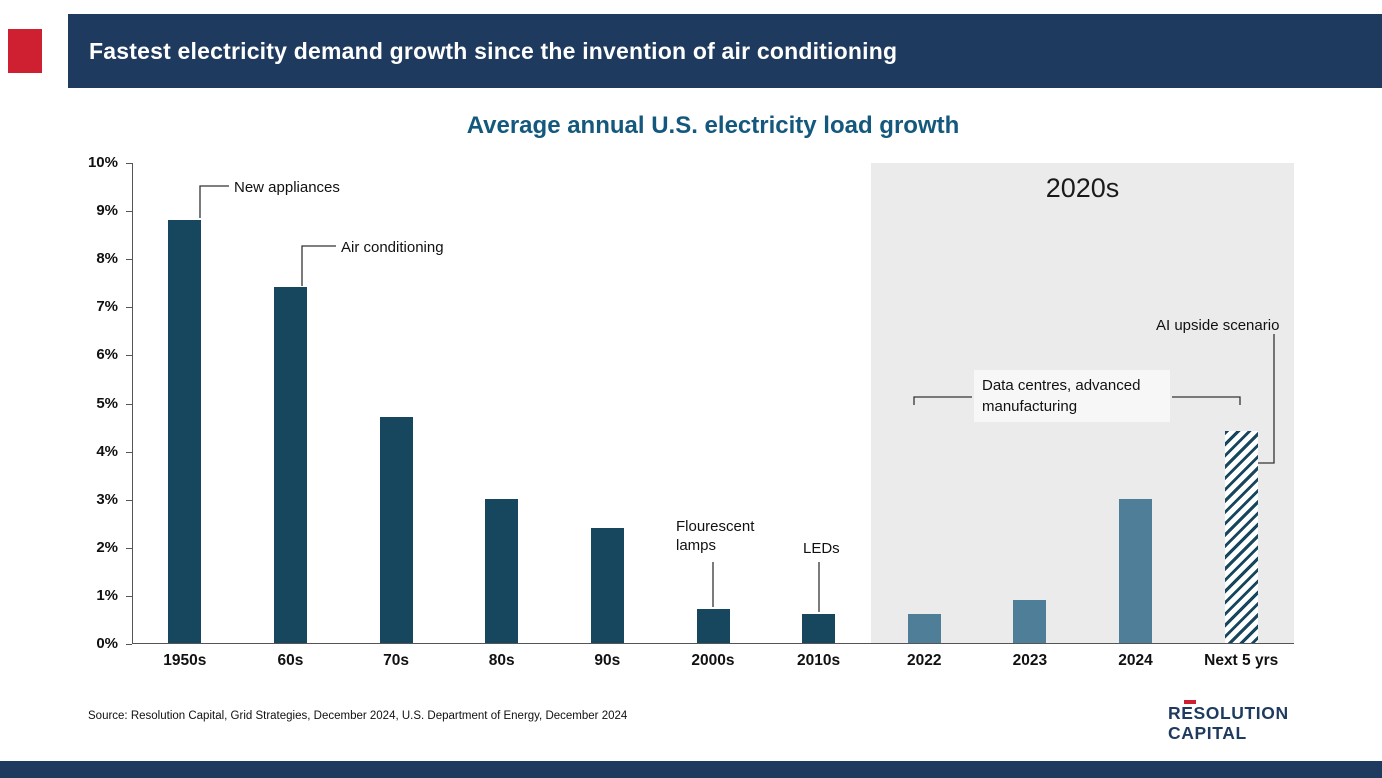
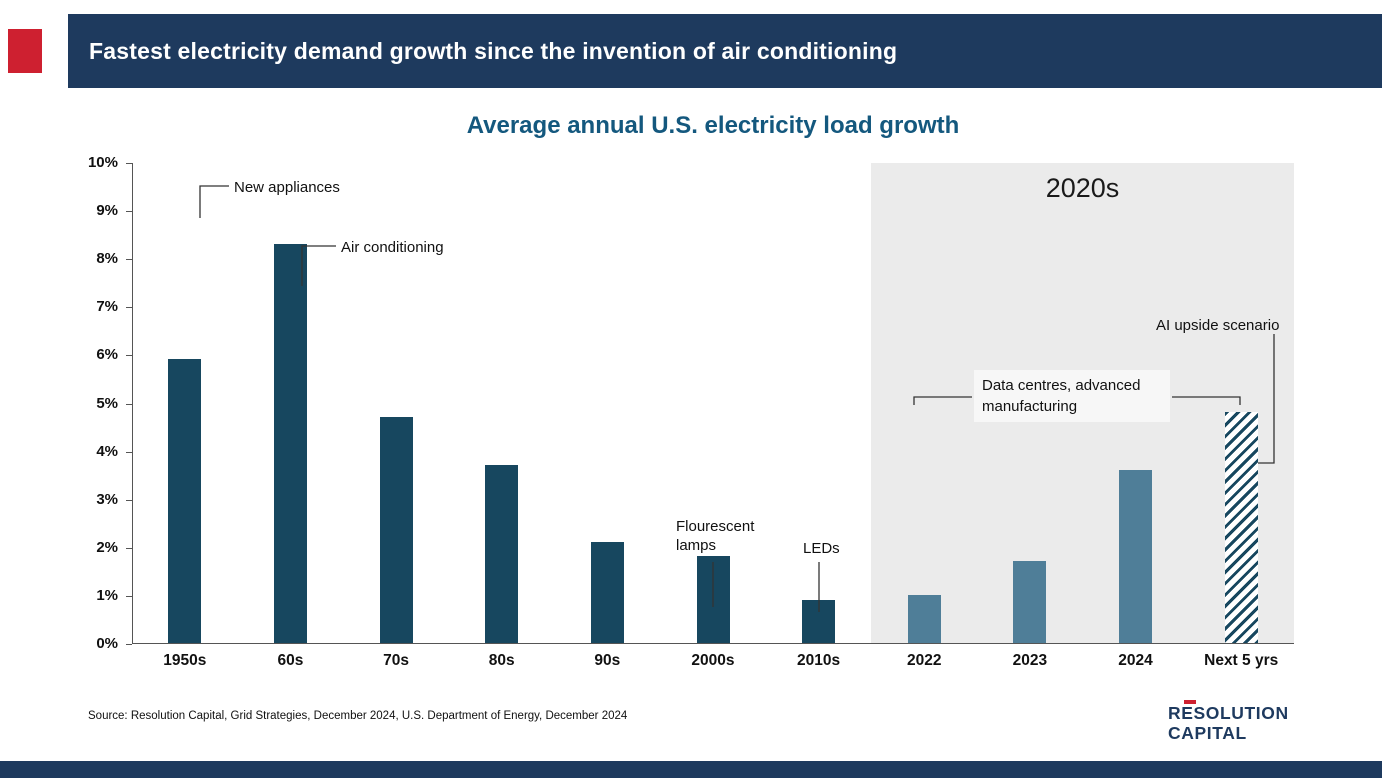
1950s: 8.8% -> 5.9%
60s: 7.4% -> 8.3%
80s: 3.0% -> 3.7%
90s: 2.4% -> 2.1%
2000s: 0.7% -> 1.8%
2010s: 0.6% -> 0.9%
2022: 0.6% -> 1.0%
2023: 0.9% -> 1.7%
2024: 3.0% -> 3.6%
Next 5 yrs: 4.4% -> 4.8%
